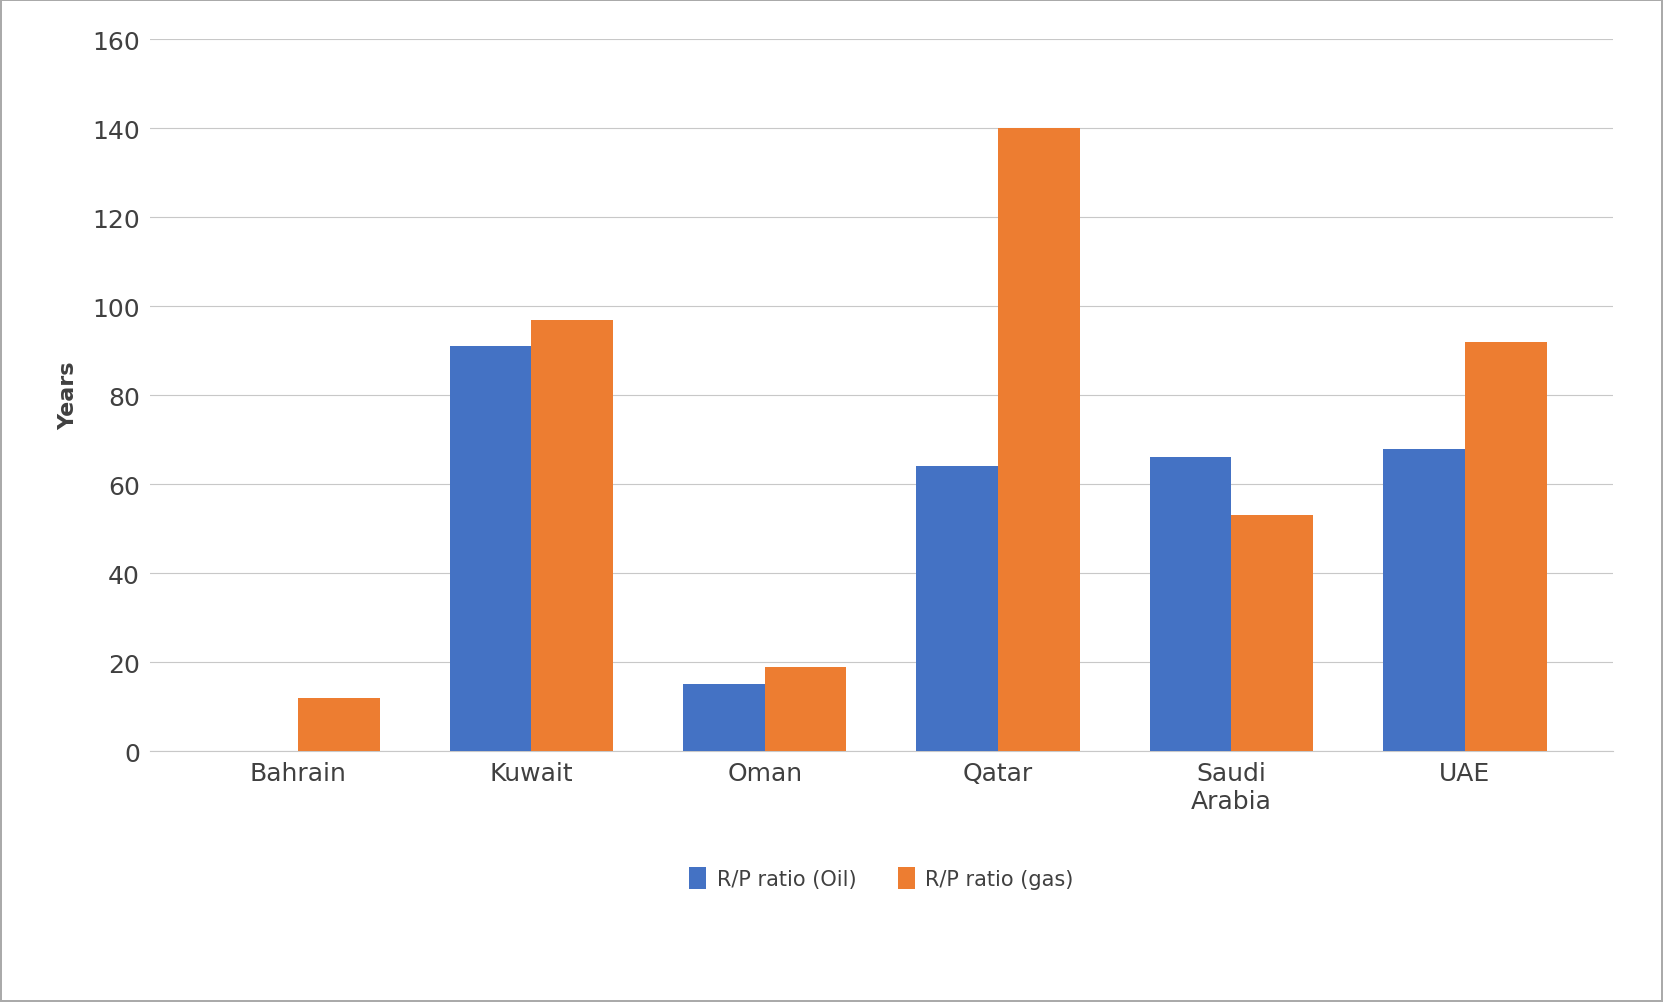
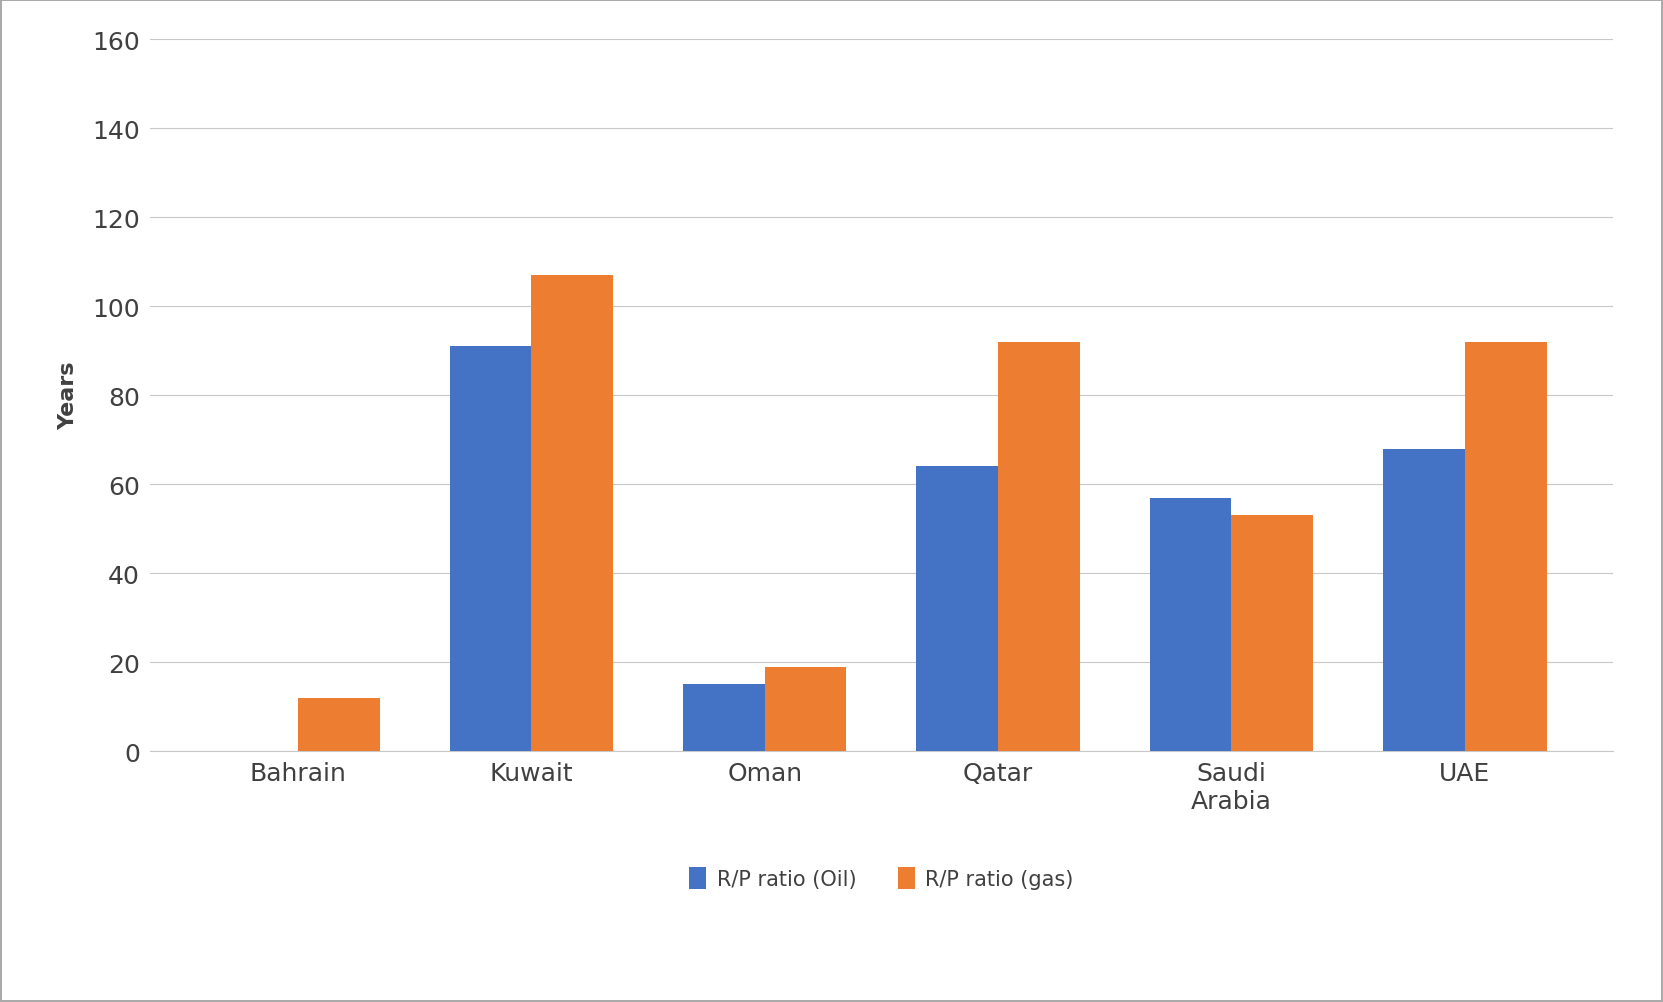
R/P ratio (gas)/Kuwait: 97 -> 107
R/P ratio (gas)/Qatar: 140 -> 92
R/P ratio (Oil)/Saudi Arabia: 66 -> 57
